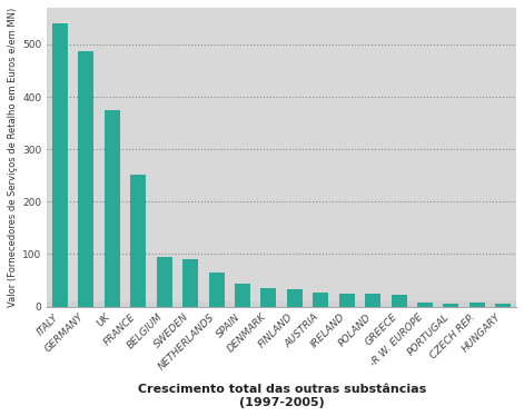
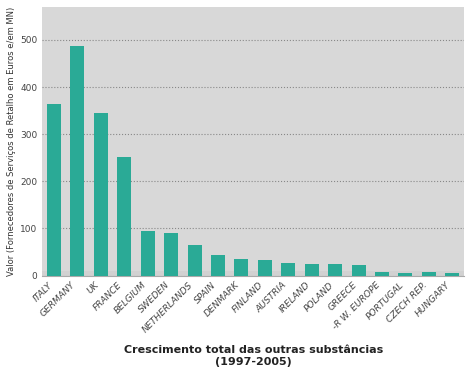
ITALY: 540 -> 365
UK: 375 -> 345
